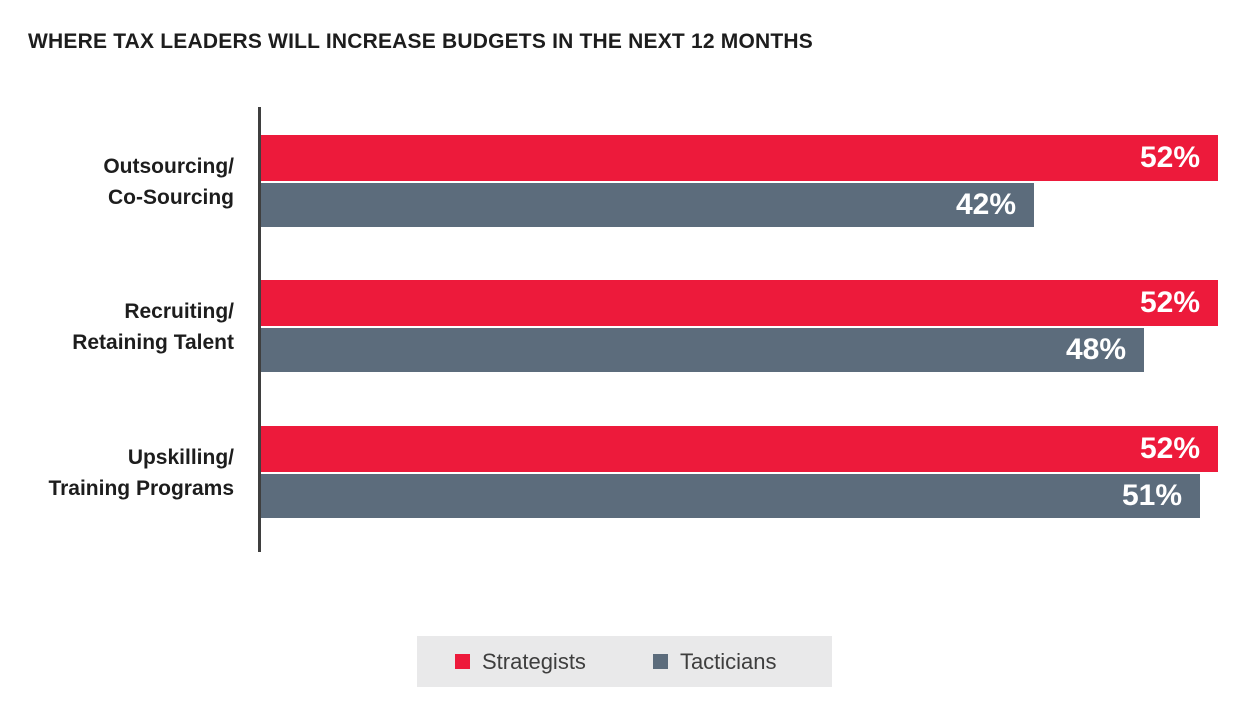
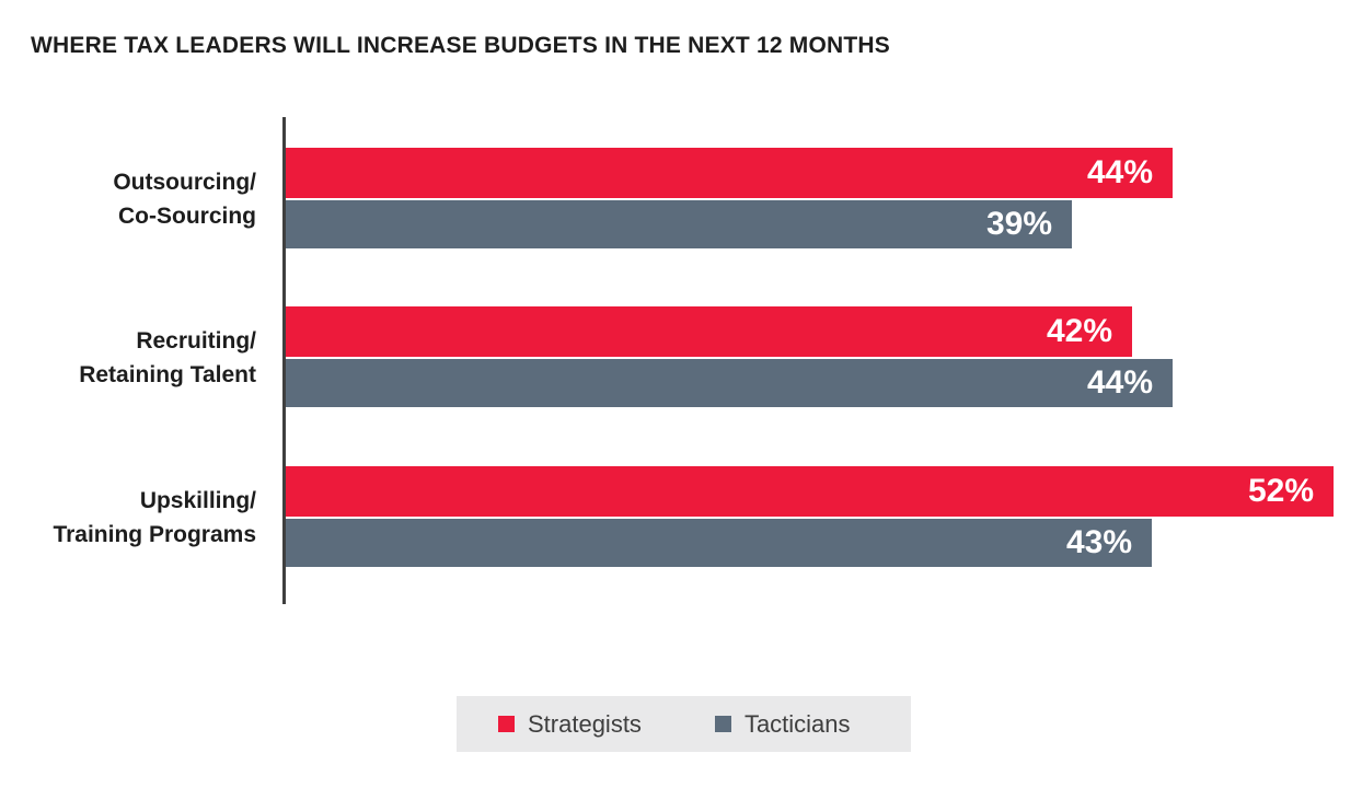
Strategists/Outsourcing/ Co-Sourcing: 52% -> 44%
Tacticians/Outsourcing/ Co-Sourcing: 42% -> 39%
Strategists/Recruiting/ Retaining Talent: 52% -> 42%
Tacticians/Recruiting/ Retaining Talent: 48% -> 44%
Tacticians/Upskilling/ Training Programs: 51% -> 43%
